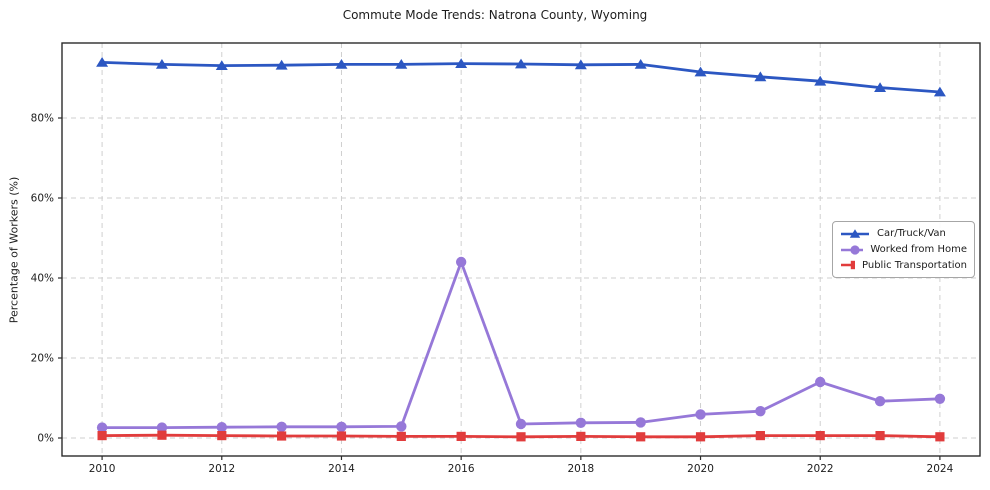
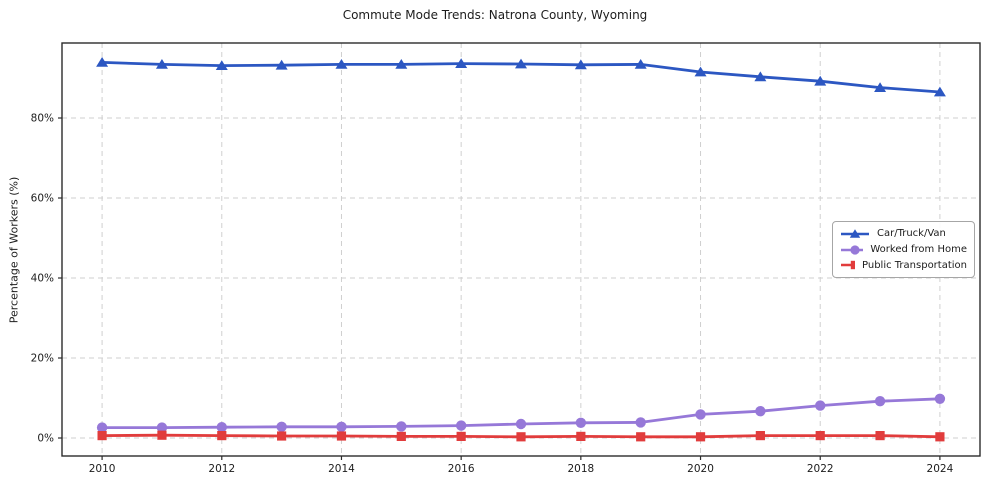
Worked from Home/2016: 44% -> 3%
Worked from Home/2022: 14% -> 8%
